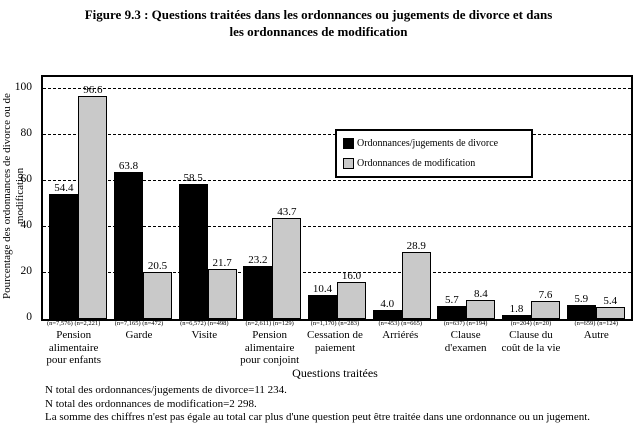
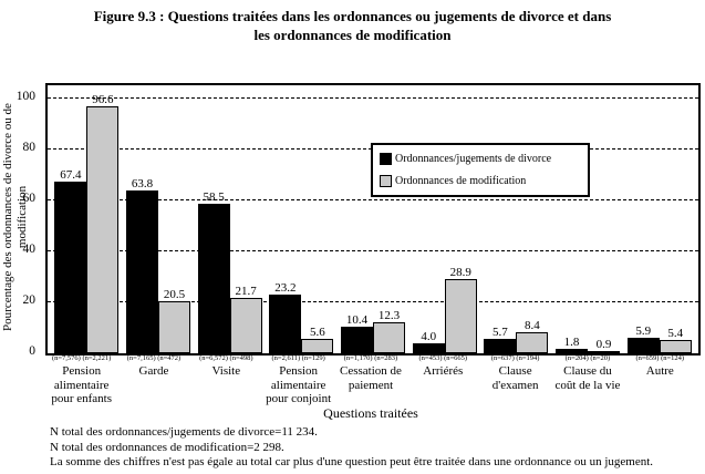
Ordonnances/jugements de divorce/Pension alimentaire pour enfants: 54.4 -> 67.4
Ordonnances de modification/Pension alimentaire pour conjoint: 43.7 -> 5.6
Ordonnances de modification/Cessation de paiement: 16.0 -> 12.3
Ordonnances de modification/Clause du coût de la vie: 7.6 -> 0.9
